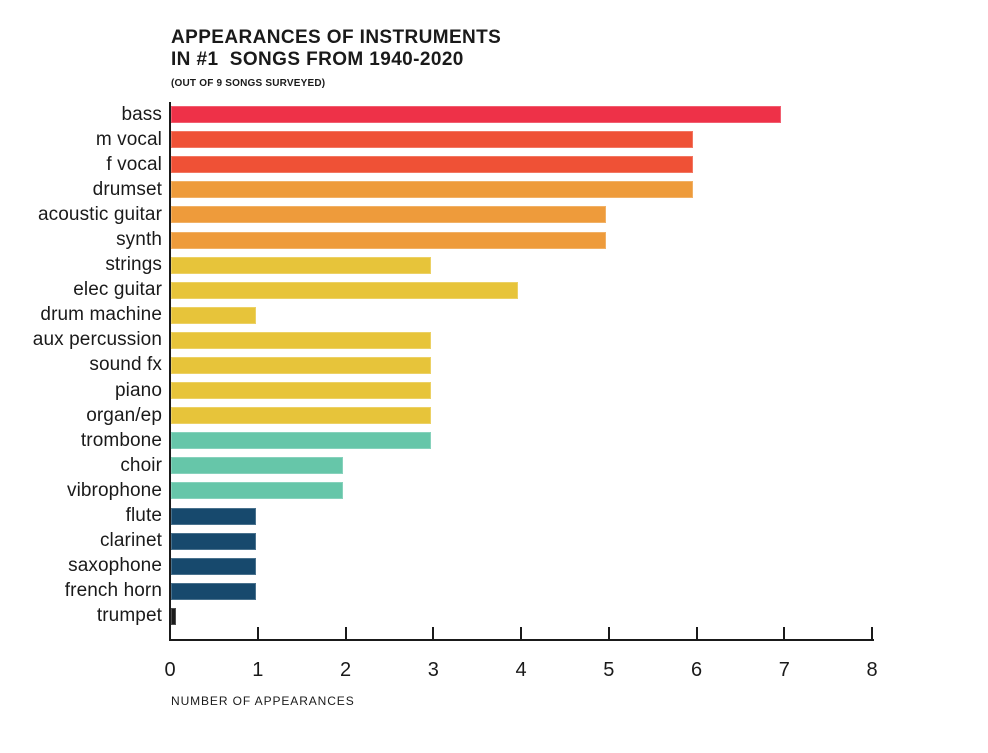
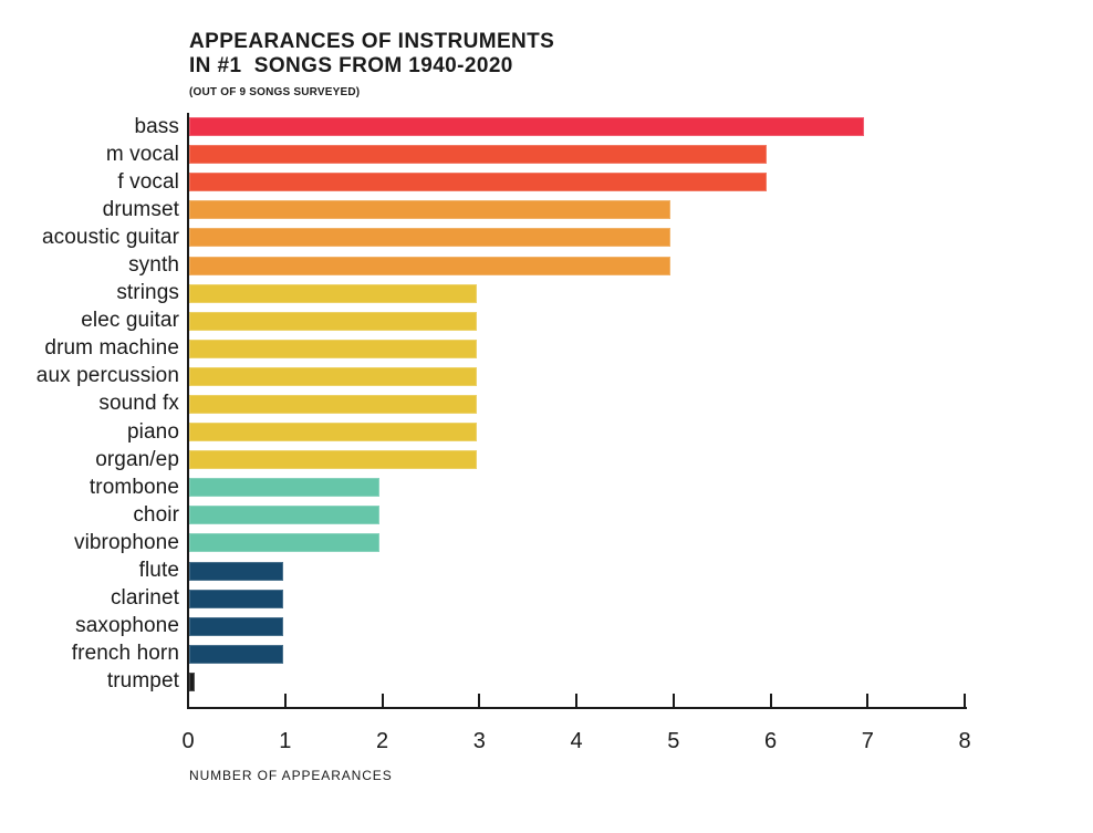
drumset: 6 -> 5
elec guitar: 4 -> 3
drum machine: 1 -> 3
trombone: 3 -> 2
